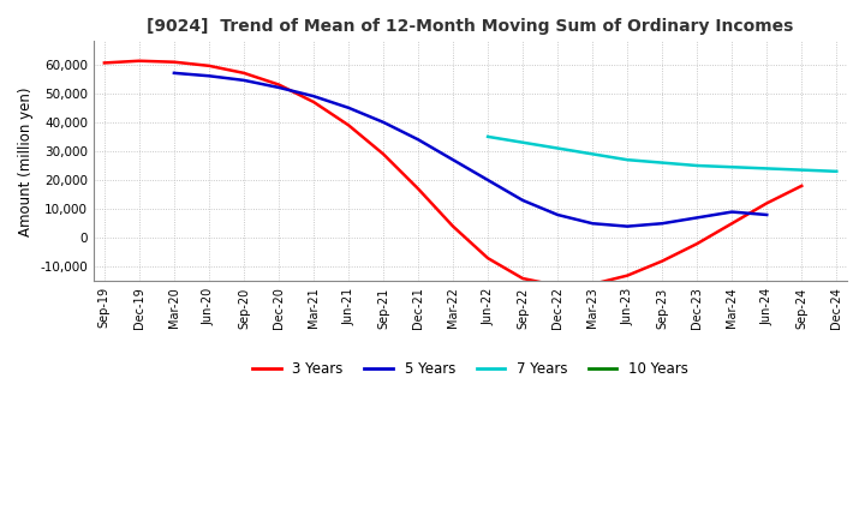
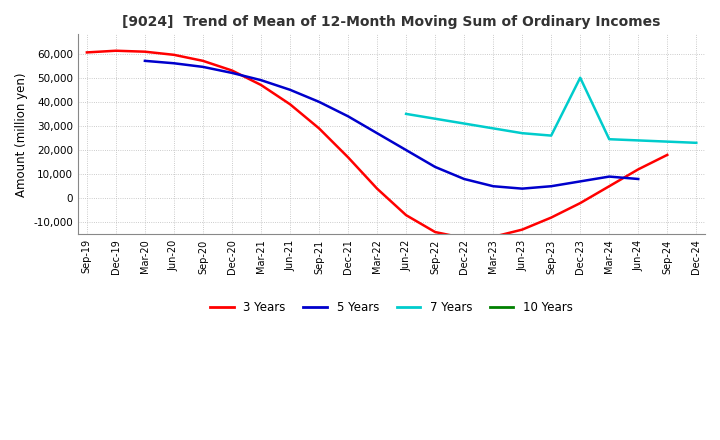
7 Years/Dec-23: 25,000 -> 50,000
